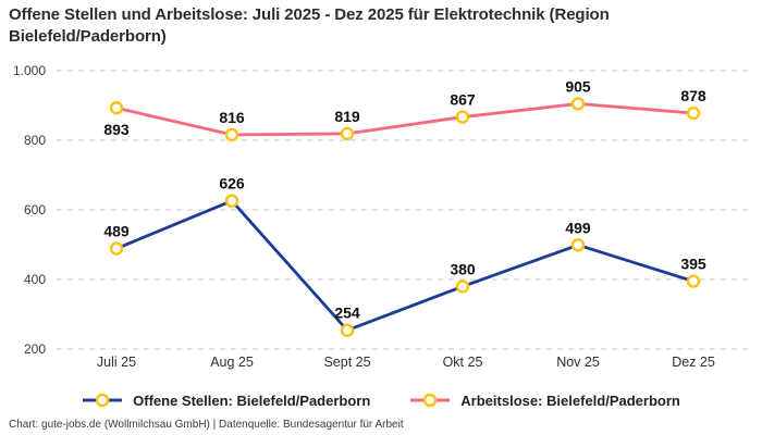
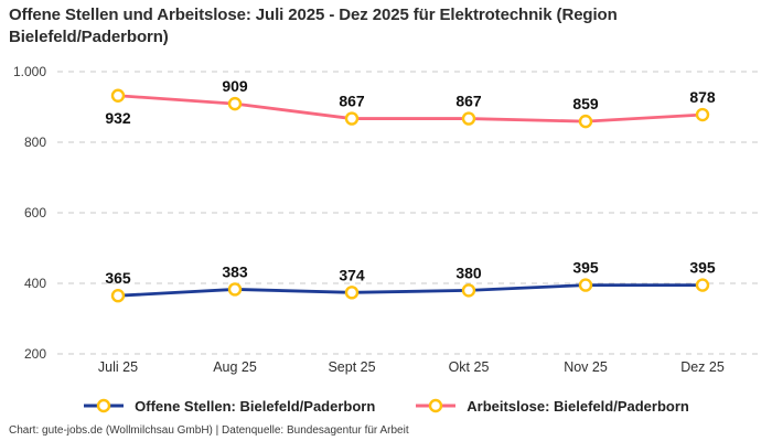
Offene Stellen: Bielefeld/Paderborn/Juli 25: 489 -> 365
Arbeitslose: Bielefeld/Paderborn/Juli 25: 893 -> 932
Offene Stellen: Bielefeld/Paderborn/Aug 25: 626 -> 383
Arbeitslose: Bielefeld/Paderborn/Aug 25: 816 -> 909
Offene Stellen: Bielefeld/Paderborn/Sept 25: 254 -> 374
Arbeitslose: Bielefeld/Paderborn/Sept 25: 819 -> 867
Offene Stellen: Bielefeld/Paderborn/Nov 25: 499 -> 395
Arbeitslose: Bielefeld/Paderborn/Nov 25: 905 -> 859
